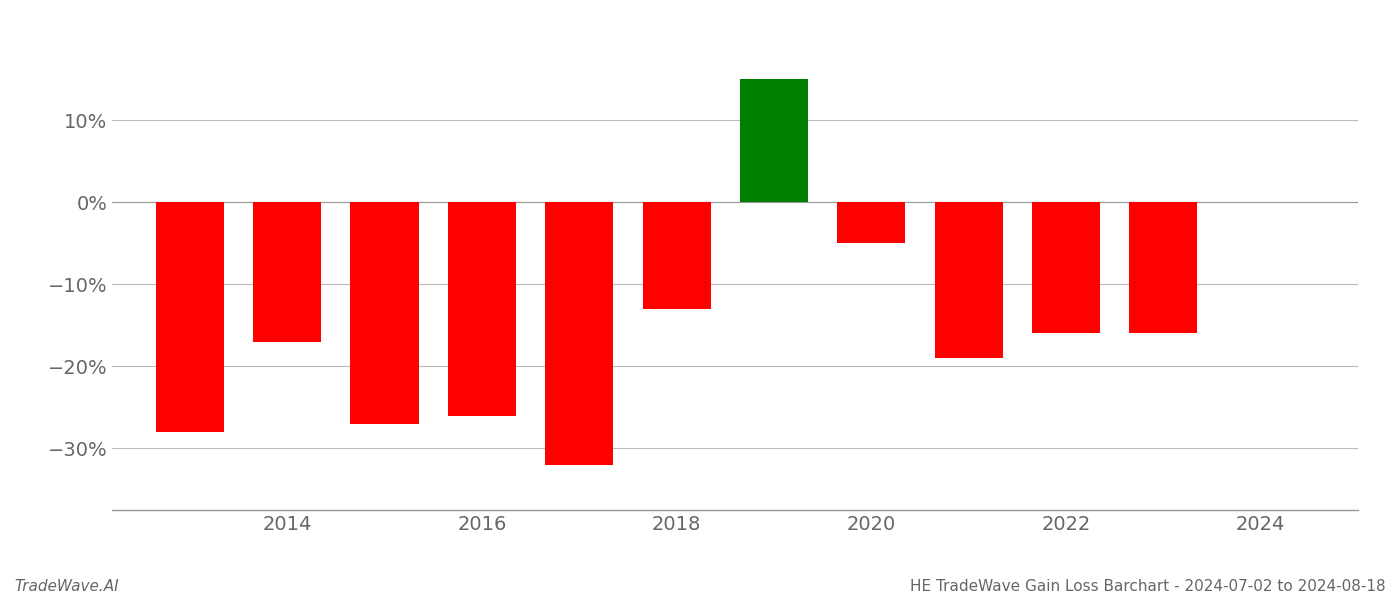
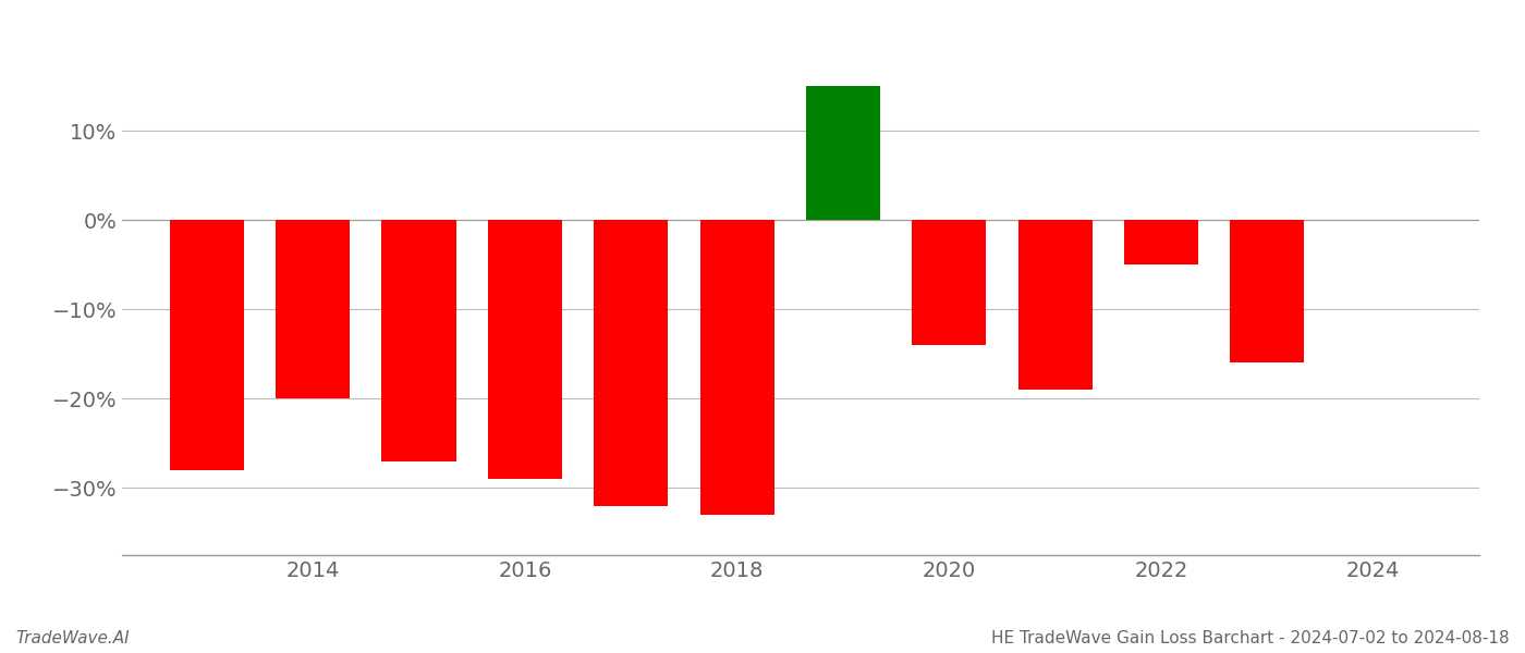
2014: -17% -> -20%
2016: -26% -> -29%
2018: -13% -> -33%
2020: -5% -> -14%
2022: -16% -> -5%
